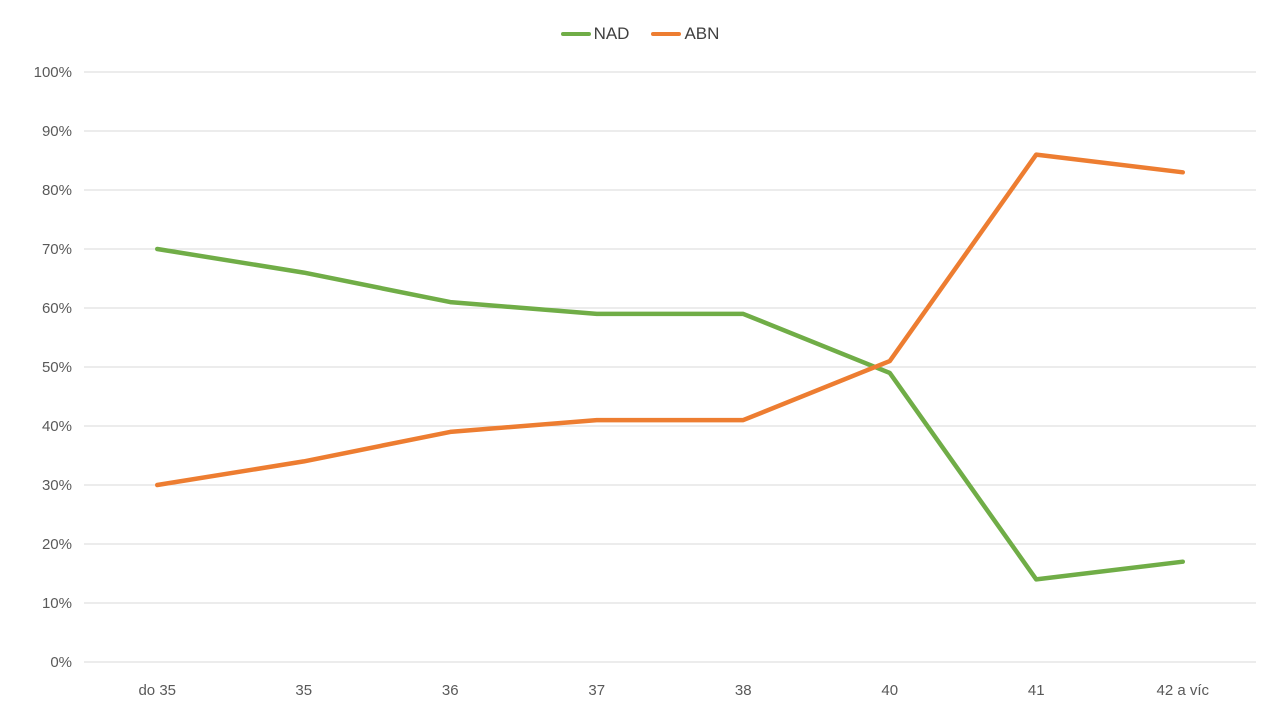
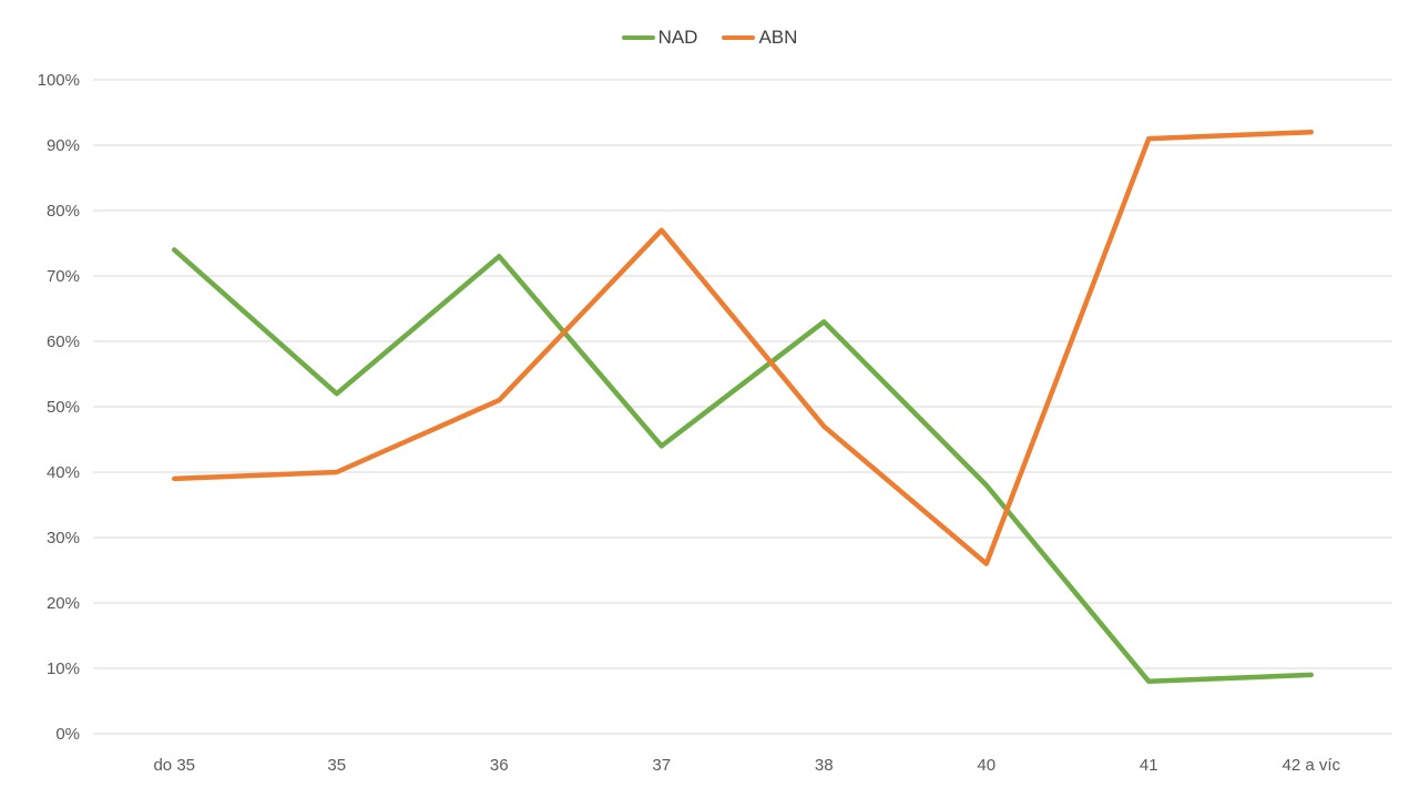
NAD/do 35: 70% -> 74%
ABN/do 35: 30% -> 39%
NAD/35: 66% -> 52%
ABN/35: 34% -> 40%
NAD/36: 61% -> 73%
ABN/36: 39% -> 51%
NAD/37: 59% -> 44%
ABN/37: 41% -> 77%
NAD/38: 59% -> 63%
ABN/38: 41% -> 47%
NAD/40: 49% -> 38%
ABN/40: 51% -> 26%
NAD/41: 14% -> 8%
ABN/41: 86% -> 91%
NAD/42 a víc: 17% -> 9%
ABN/42 a víc: 83% -> 92%
